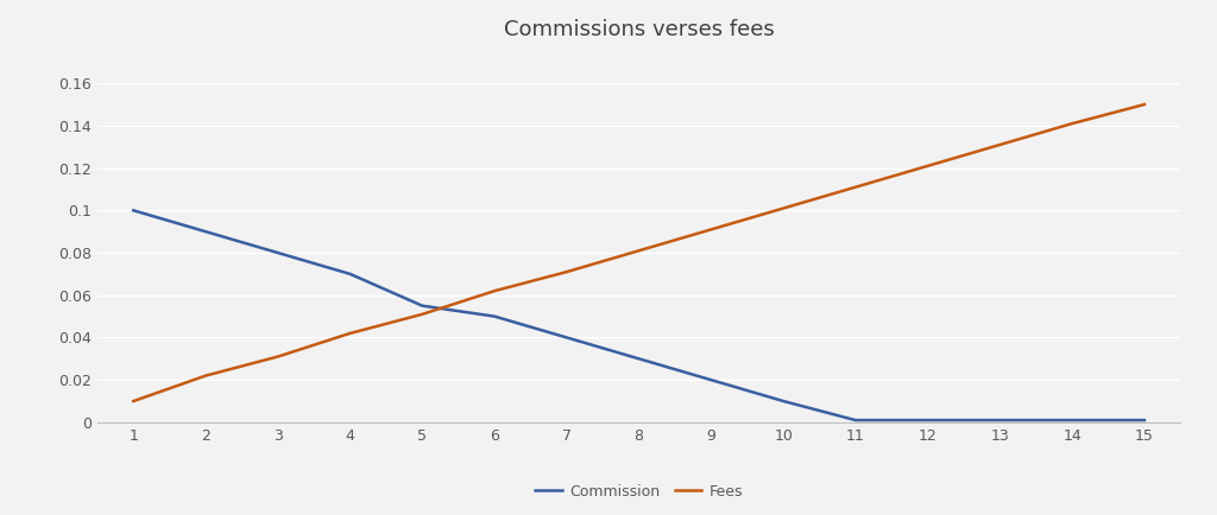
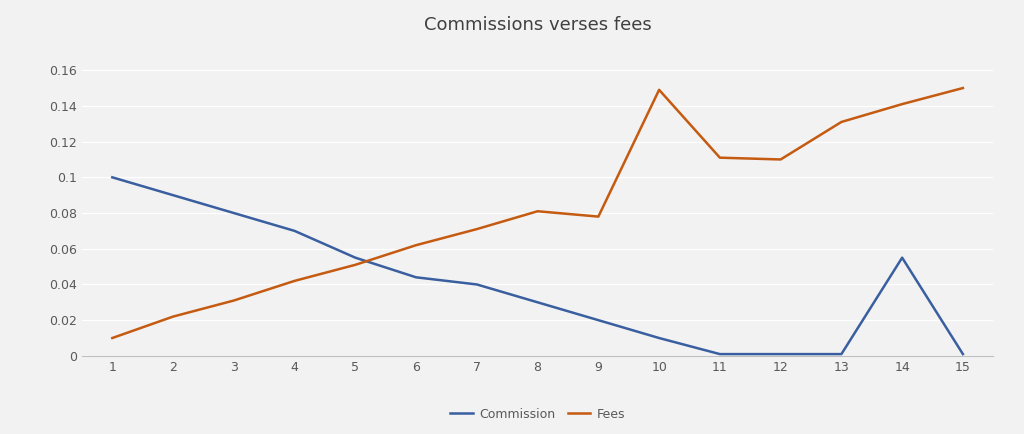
Commission/6: 0.050 -> 0.044
Fees/9: 0.091 -> 0.078
Fees/10: 0.101 -> 0.149
Fees/12: 0.121 -> 0.110
Commission/14: 0.001 -> 0.055
